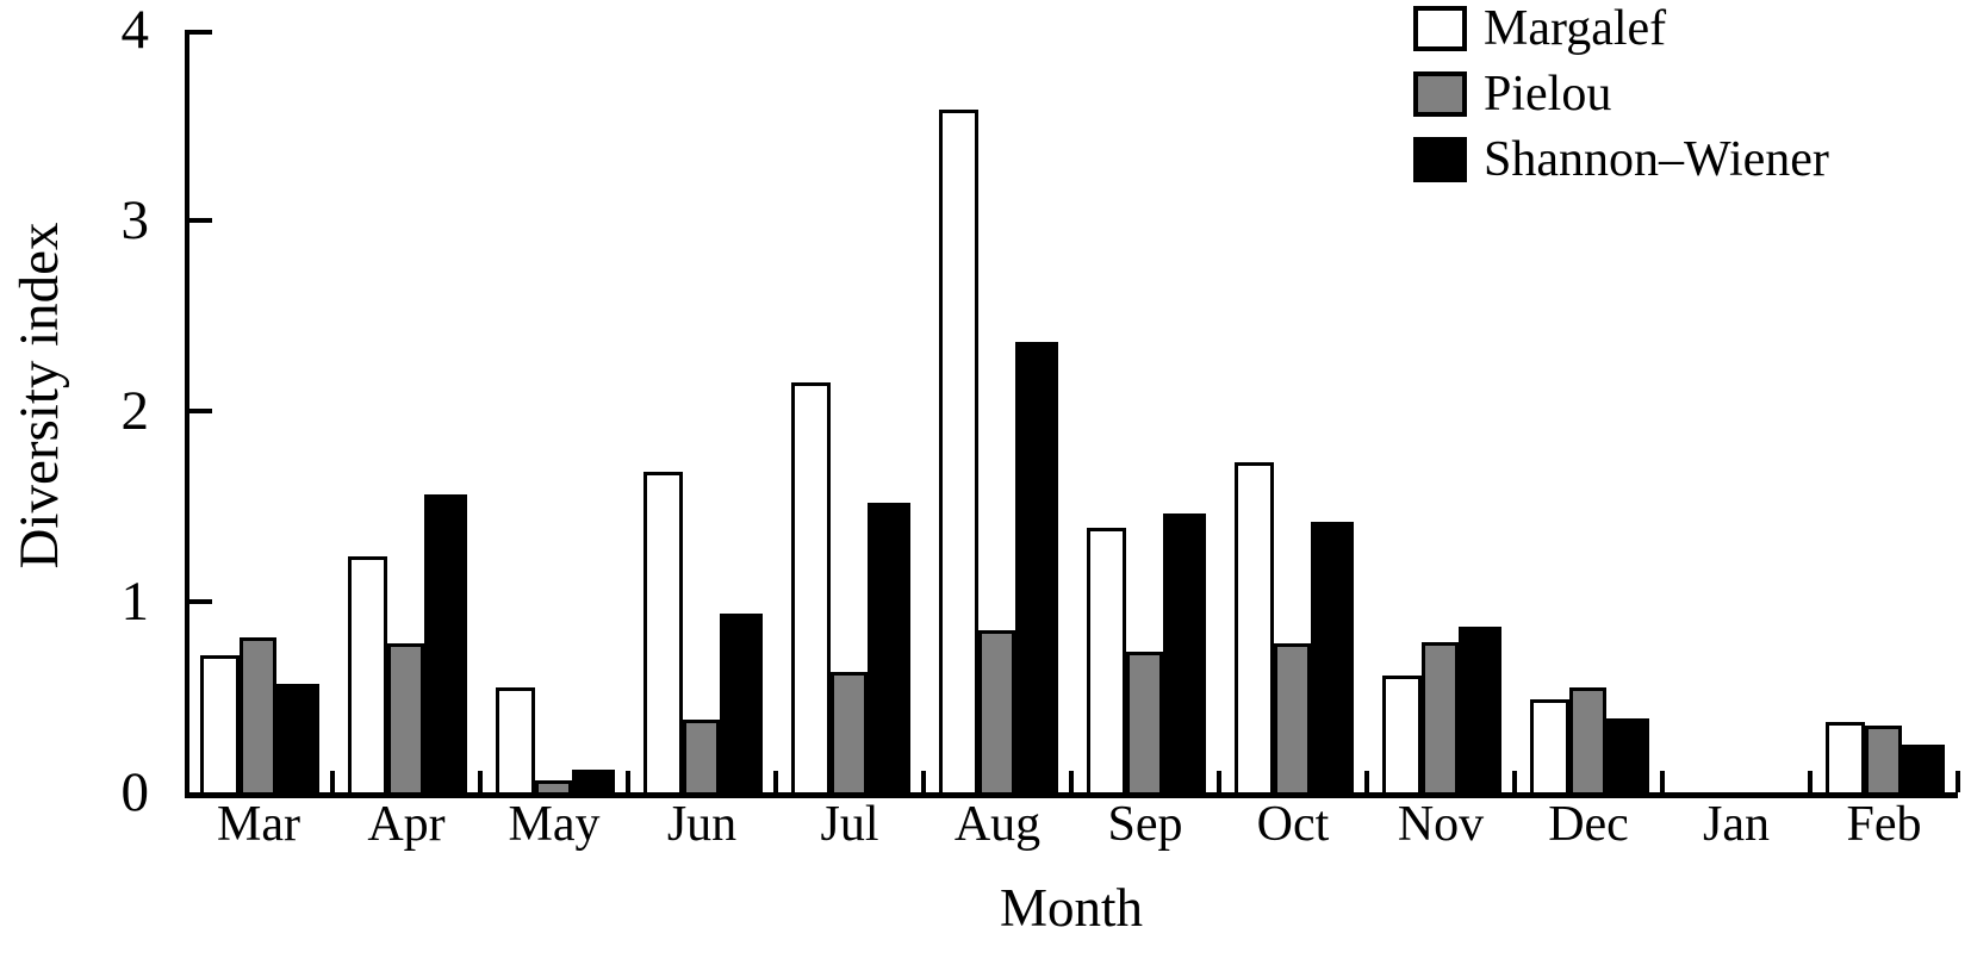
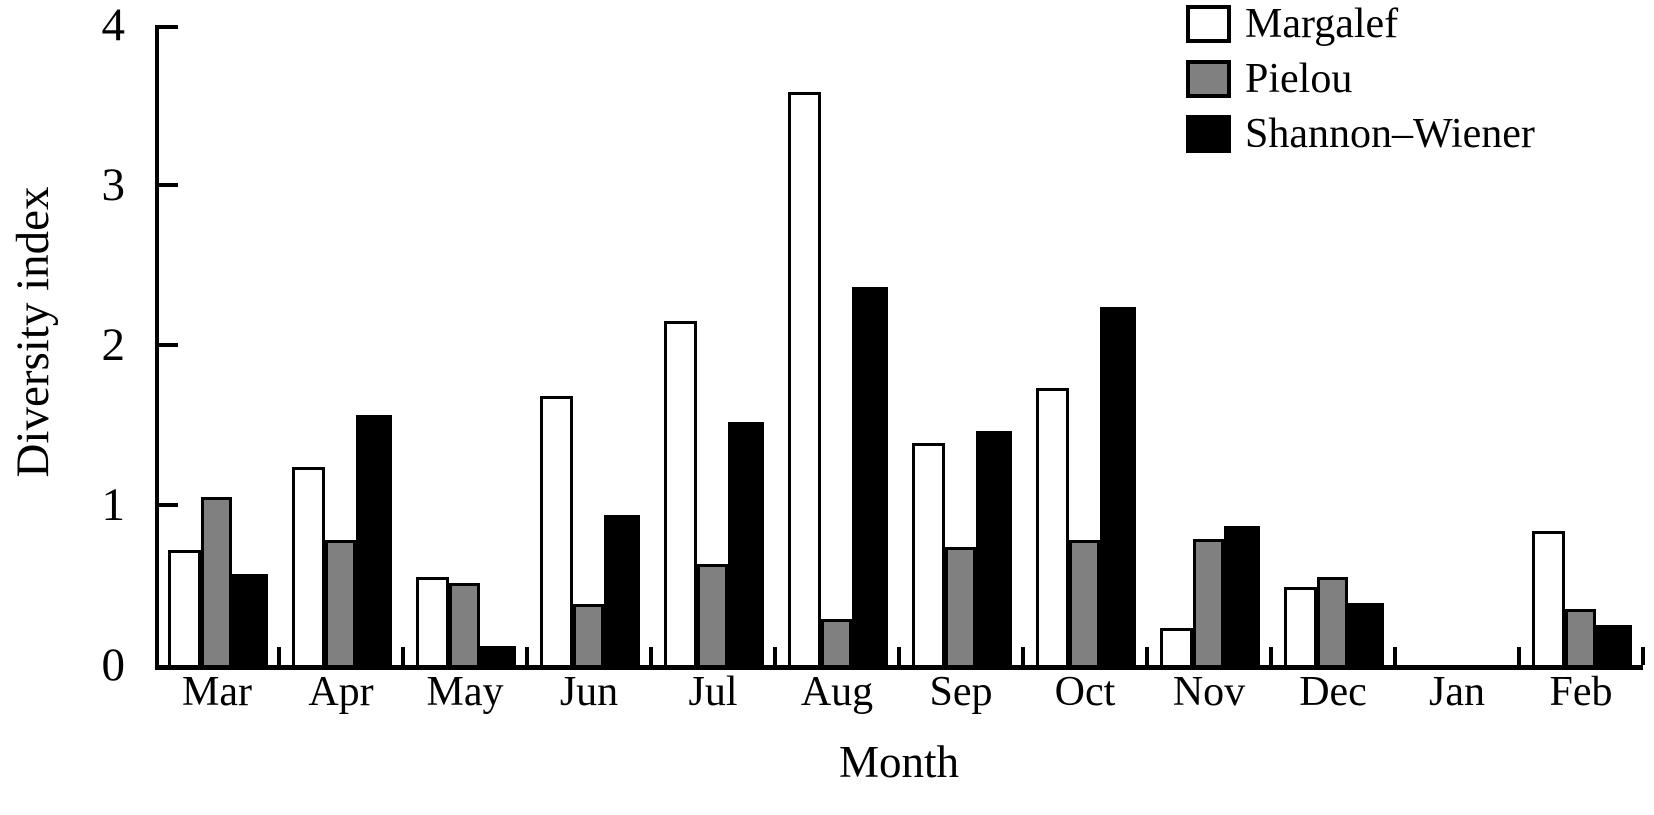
Pielou/Mar: 0.81 -> 1.05
Pielou/May: 0.06 -> 0.51
Pielou/Aug: 0.85 -> 0.29
Shannon–Wiener/Oct: 1.42 -> 2.24
Margalef/Nov: 0.61 -> 0.23
Margalef/Feb: 0.37 -> 0.84
